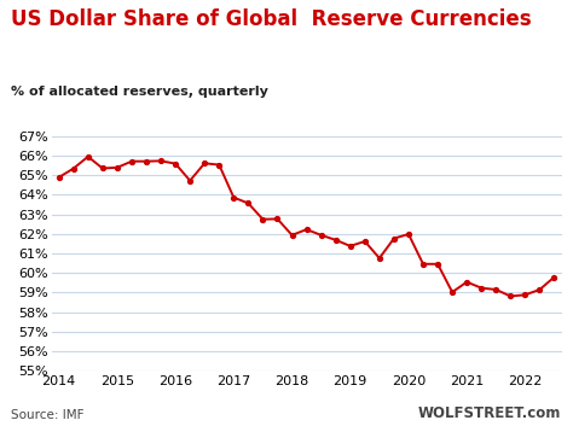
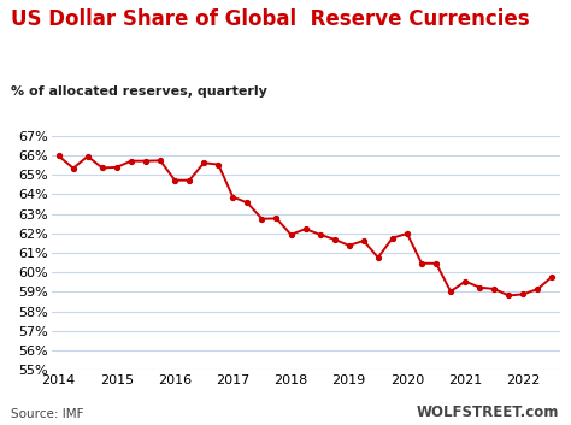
2014: 64.9% -> 66.0%
2016: 65.6% -> 64.7%
